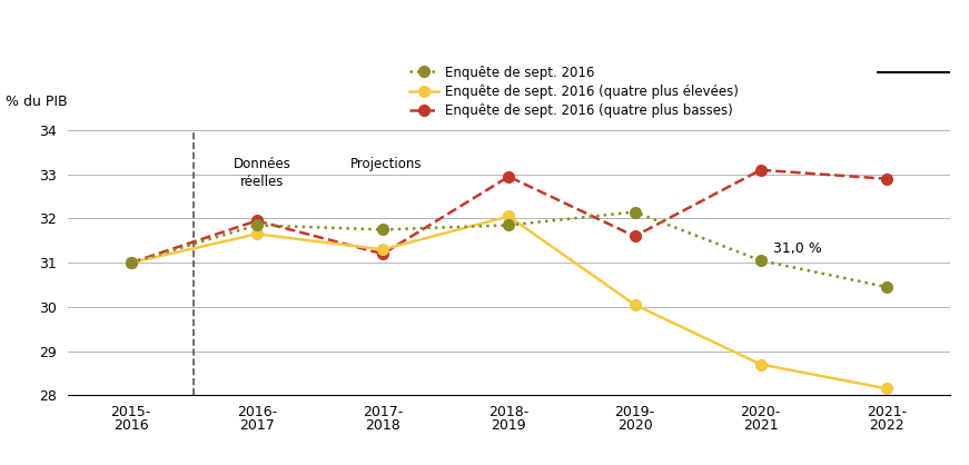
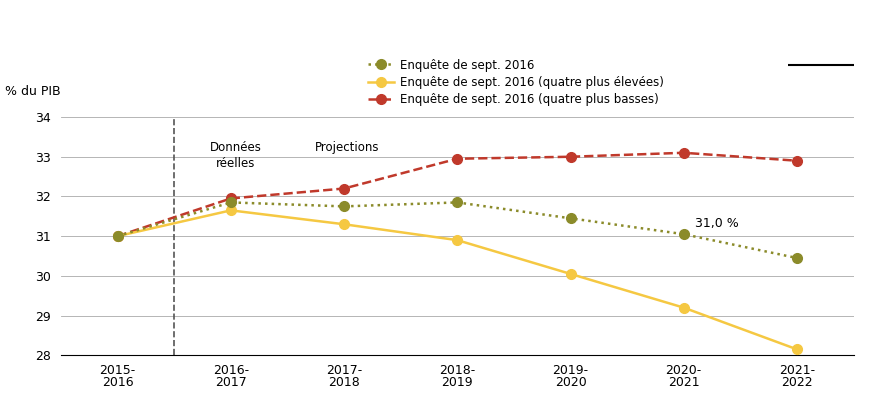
Enquête de sept. 2016 (quatre plus basses)/2017- 2018: 31.20 -> 32.20
Enquête de sept. 2016 (quatre plus élevées)/2018- 2019: 32.05 -> 30.90
Enquête de sept. 2016/2019- 2020: 32.15 -> 31.45
Enquête de sept. 2016 (quatre plus basses)/2019- 2020: 31.60 -> 33.00
Enquête de sept. 2016 (quatre plus élevées)/2020- 2021: 28.70 -> 29.20
